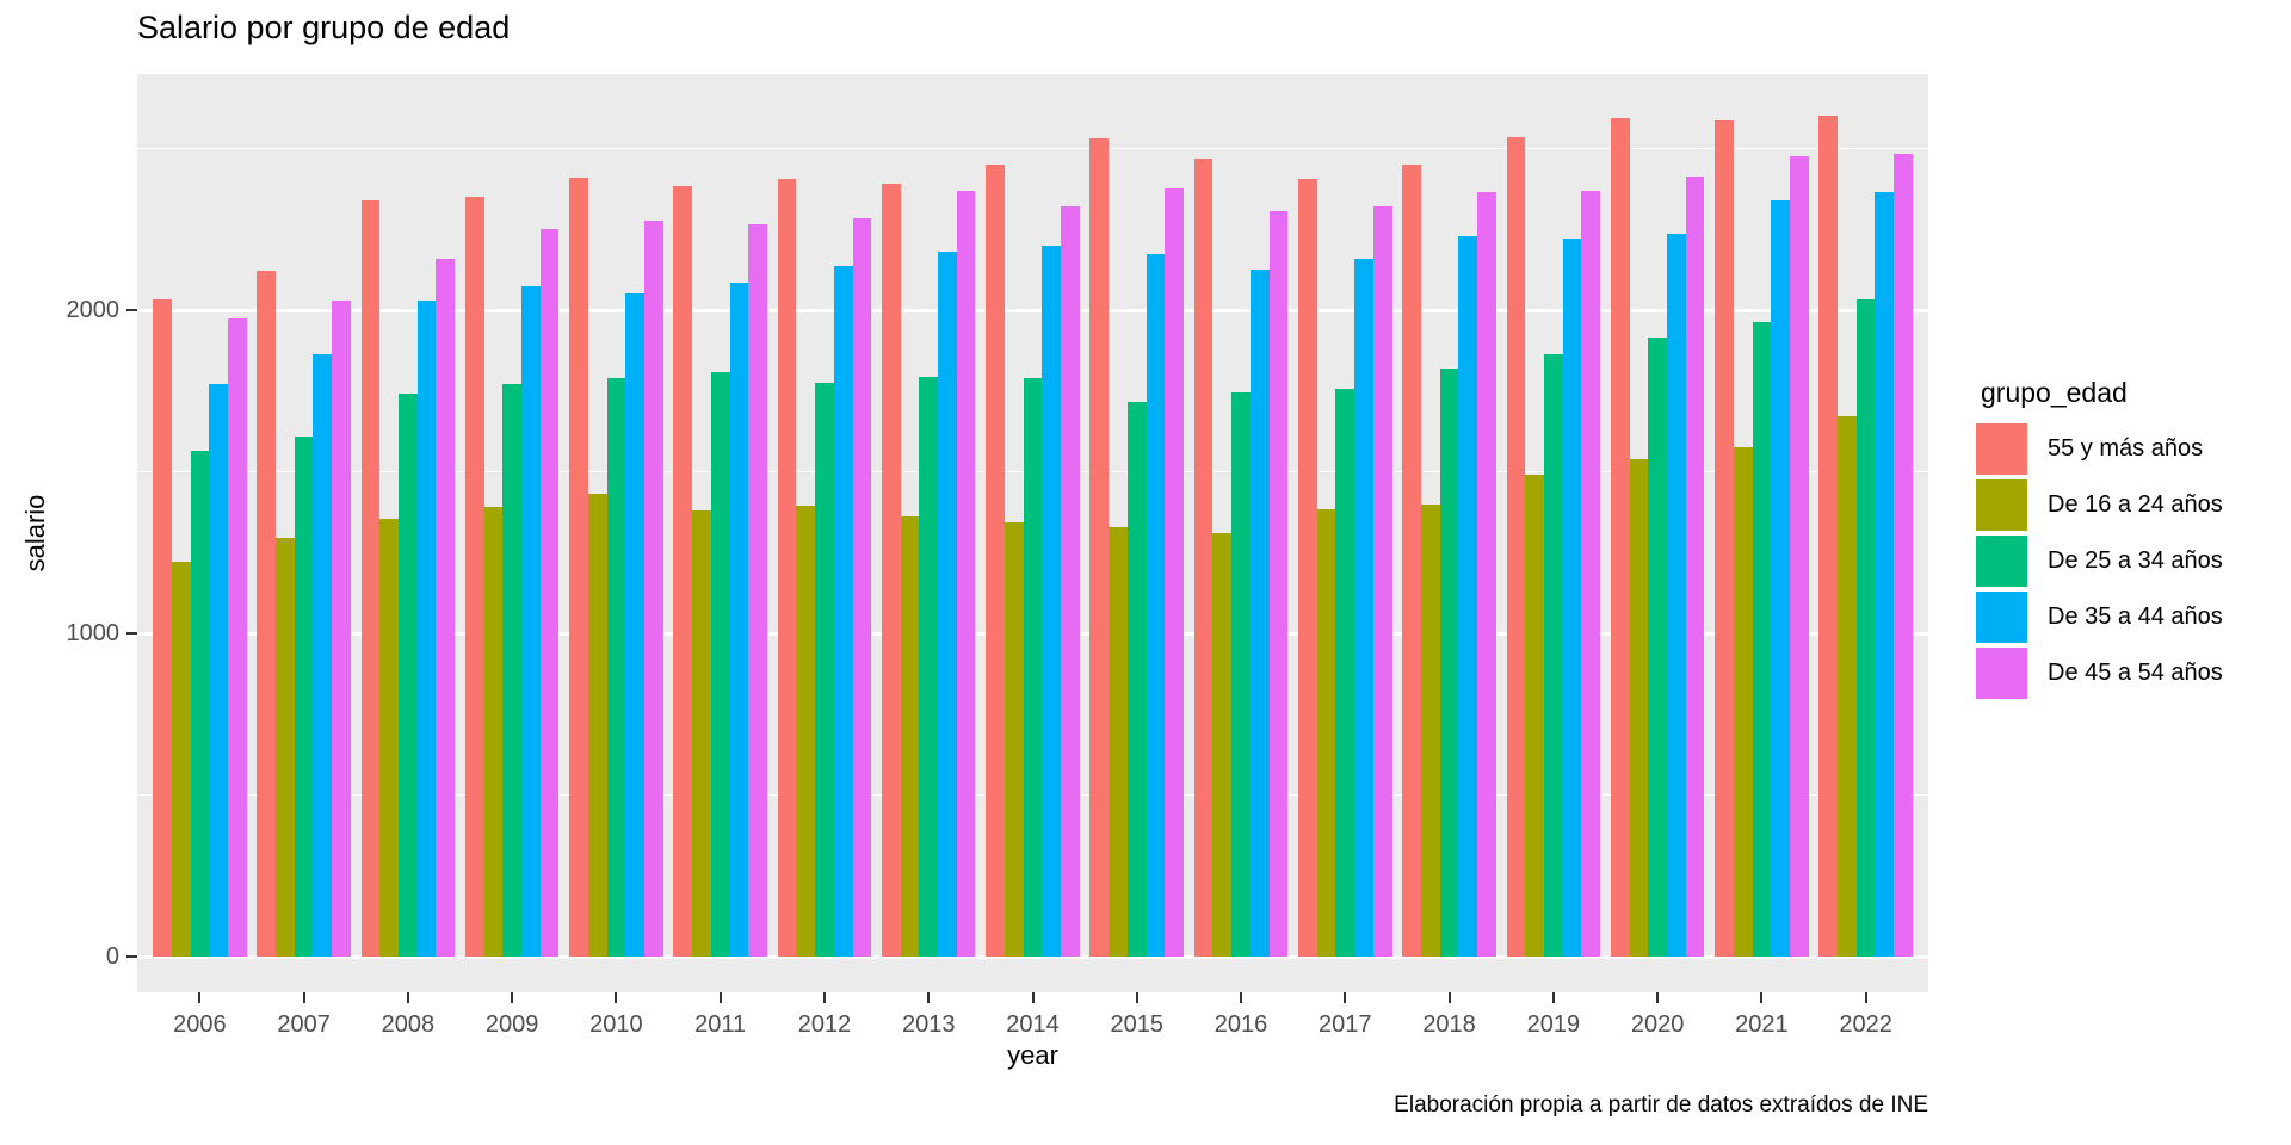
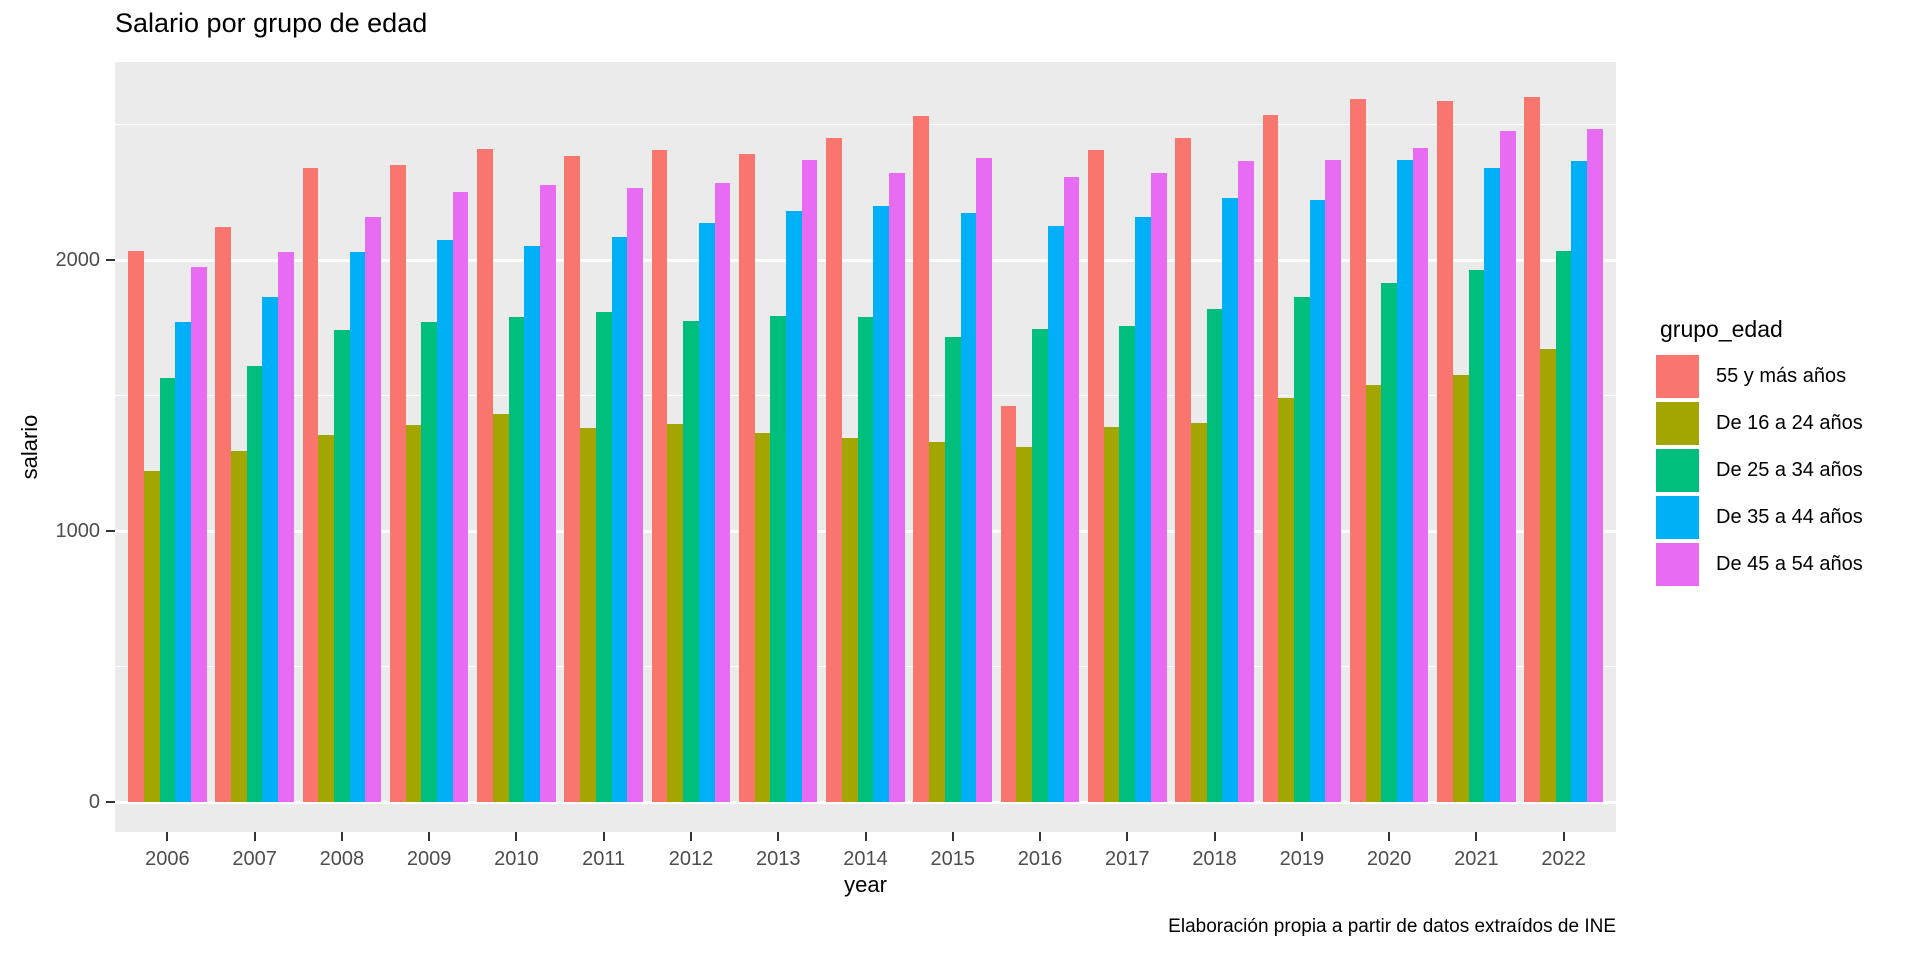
55 y más años/2016: 2470 -> 1460
De 35 a 44 años/2020: 2240 -> 2370
